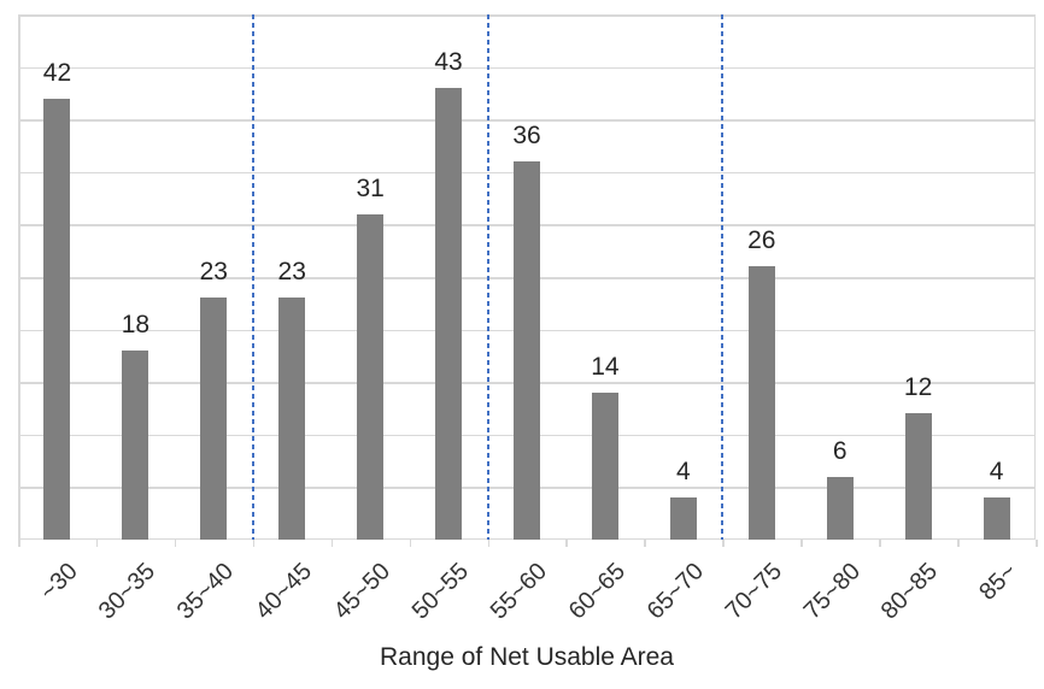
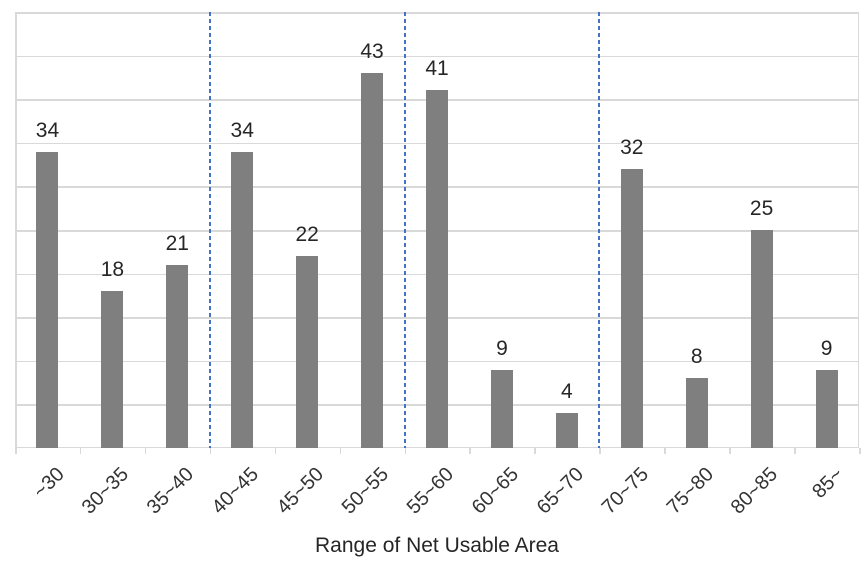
~30: 42 -> 34
35~40: 23 -> 21
40~45: 23 -> 34
45~50: 31 -> 22
55~60: 36 -> 41
60~65: 14 -> 9
70~75: 26 -> 32
75~80: 6 -> 8
80~85: 12 -> 25
85~: 4 -> 9
